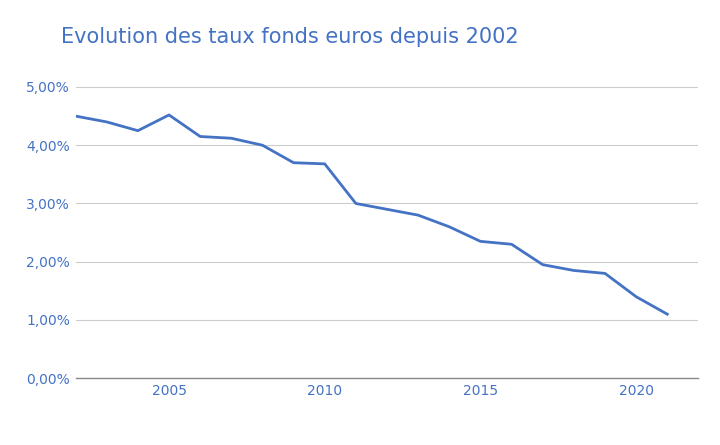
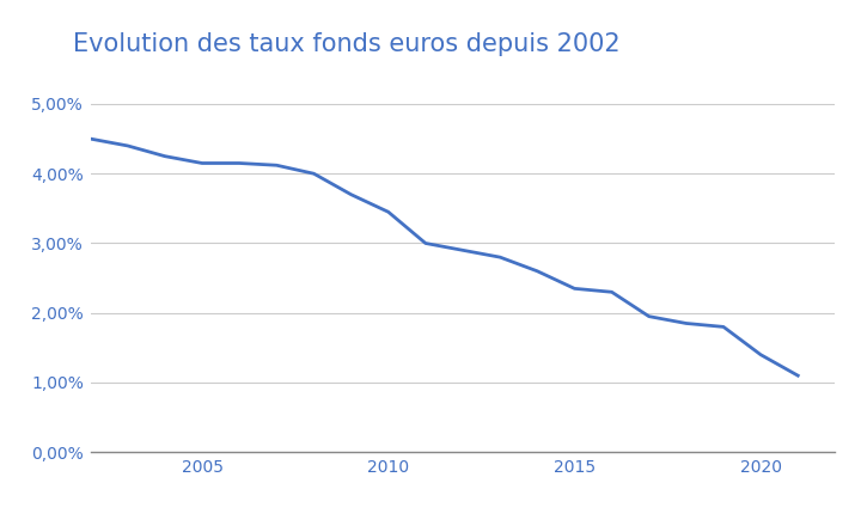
2005: 4,52% -> 4,15%
2010: 3,68% -> 3,45%
